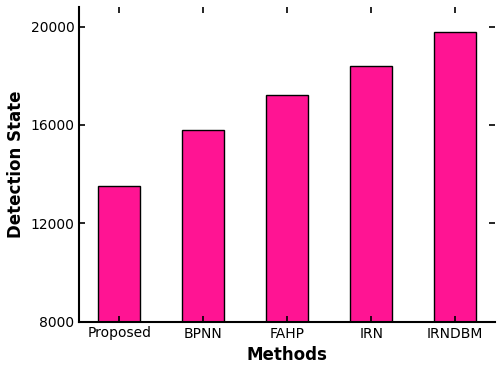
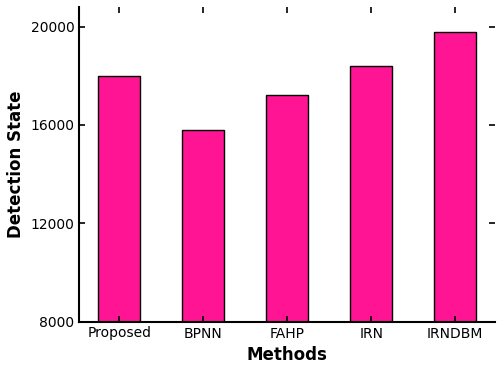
Proposed: 13500 -> 18000
